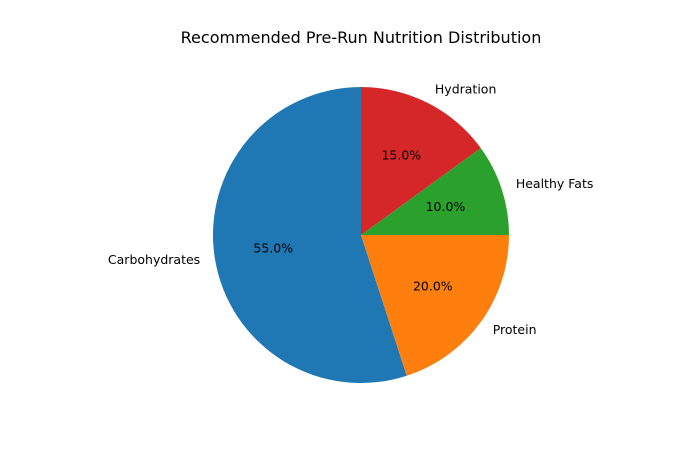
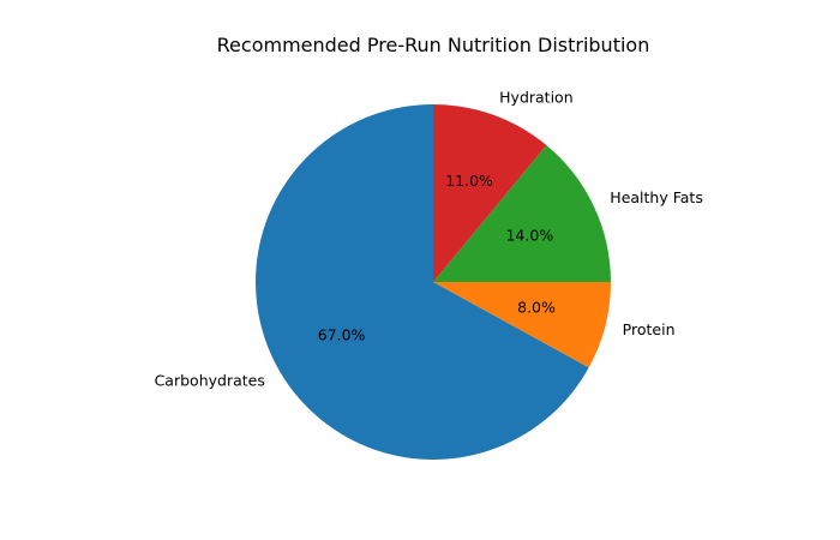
Carbohydrates: 55.0% -> 67.0%
Protein: 20.0% -> 8.0%
Healthy Fats: 10.0% -> 14.0%
Hydration: 15.0% -> 11.0%
